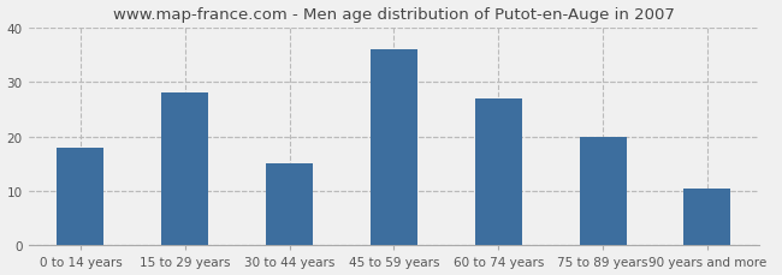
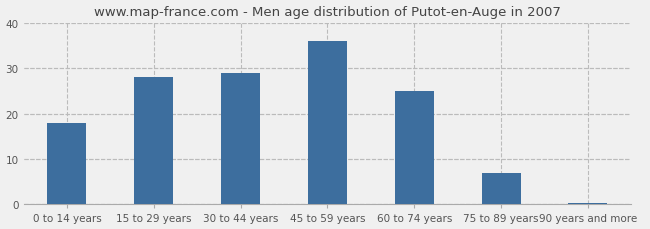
30 to 44 years: 15.0 -> 29.0
60 to 74 years: 27.0 -> 25.0
75 to 89 years: 20.0 -> 7.0
90 years and more: 10.5 -> 0.4
